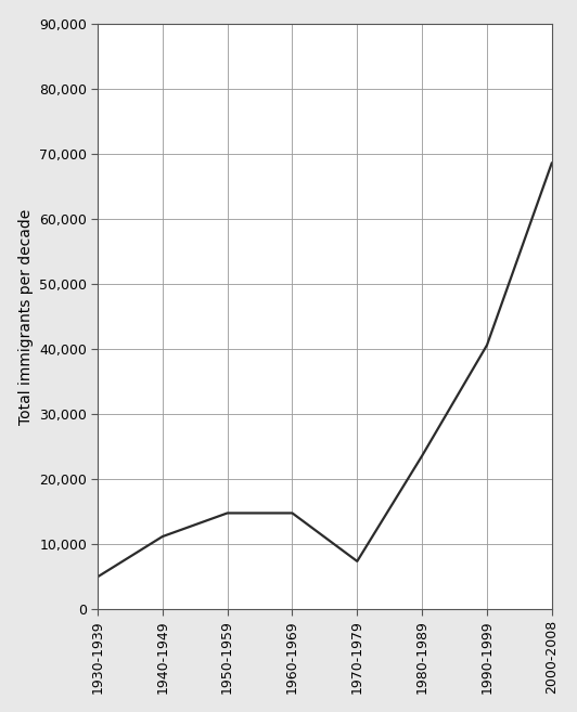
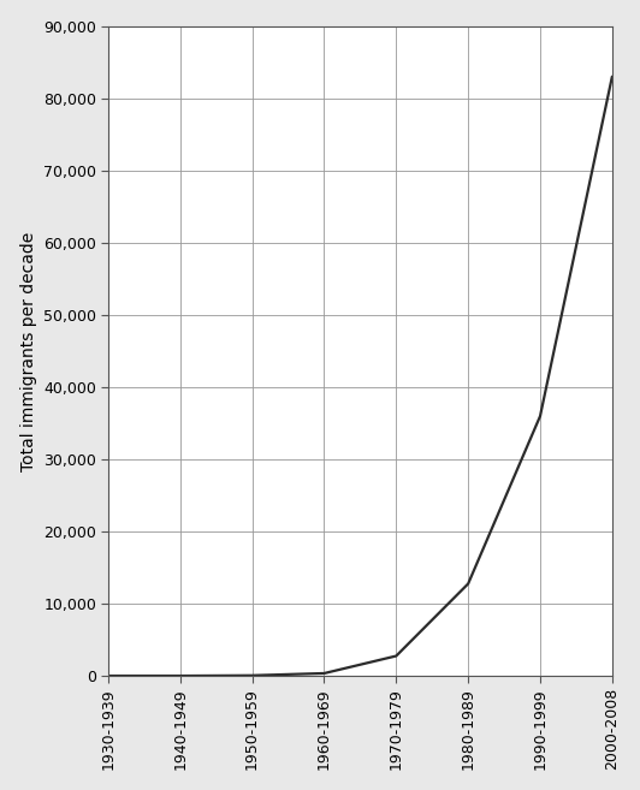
1930-1939: 5,000 -> 0
1940-1949: 11,200 -> 0
1950-1959: 14,800 -> 100
1960-1969: 14,800 -> 400
1970-1979: 7,400 -> 2,800
1980-1989: 23,600 -> 12,800
1990-1999: 40,600 -> 36,000
2000-2008: 68,600 -> 83,000
